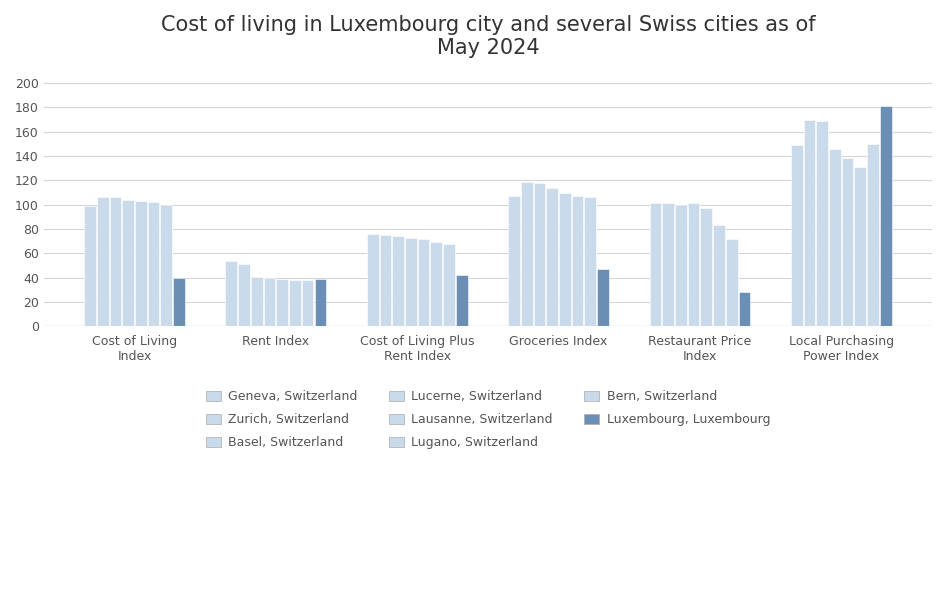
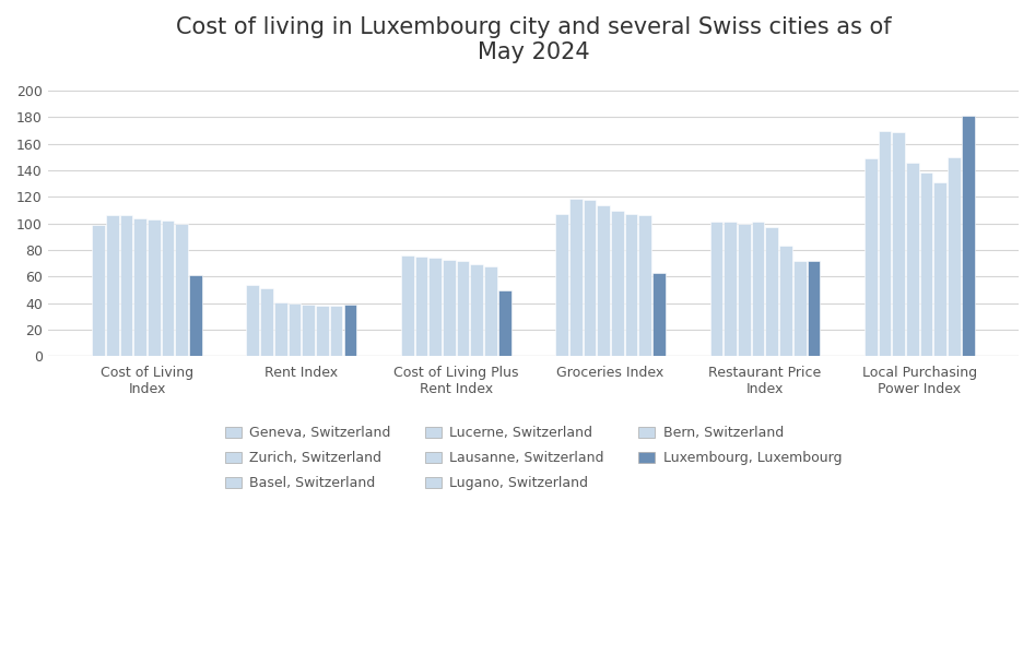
Luxembourg, Luxembourg/Cost of Living Index: 40 -> 61
Luxembourg, Luxembourg/Cost of Living Plus Rent Index: 42 -> 50
Luxembourg, Luxembourg/Groceries Index: 47 -> 63
Luxembourg, Luxembourg/Restaurant Price Index: 28 -> 72
